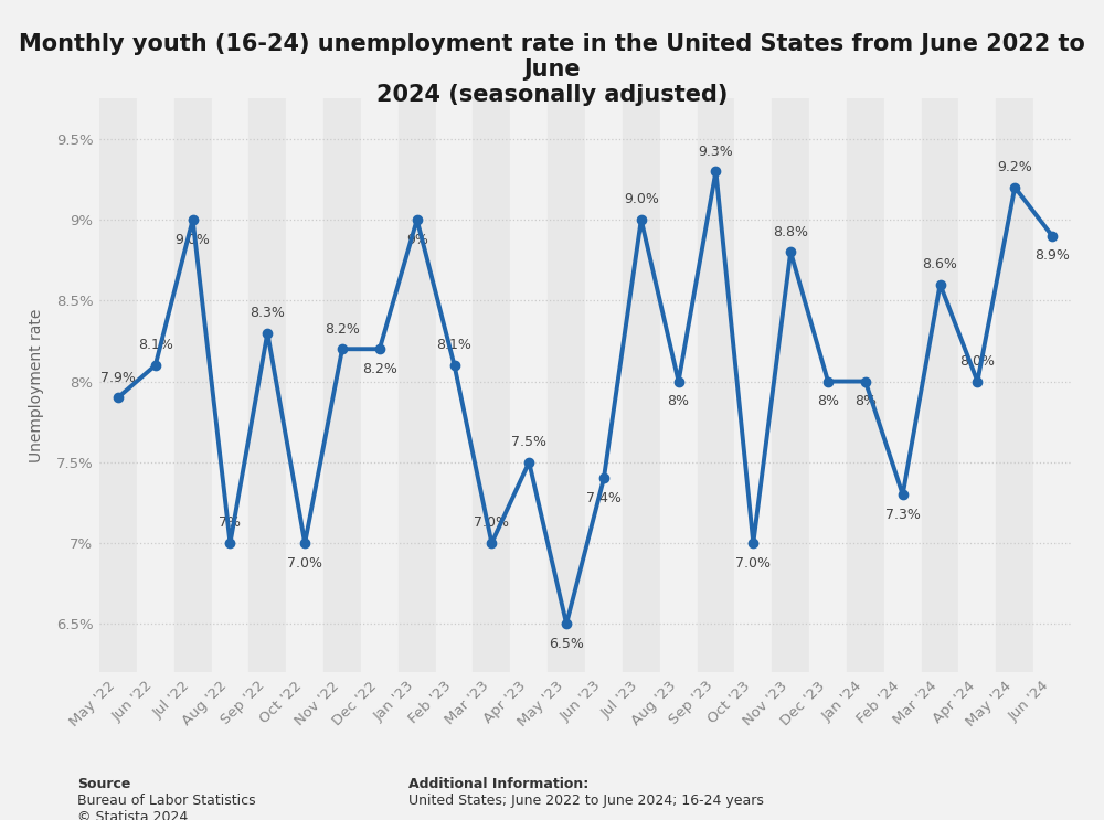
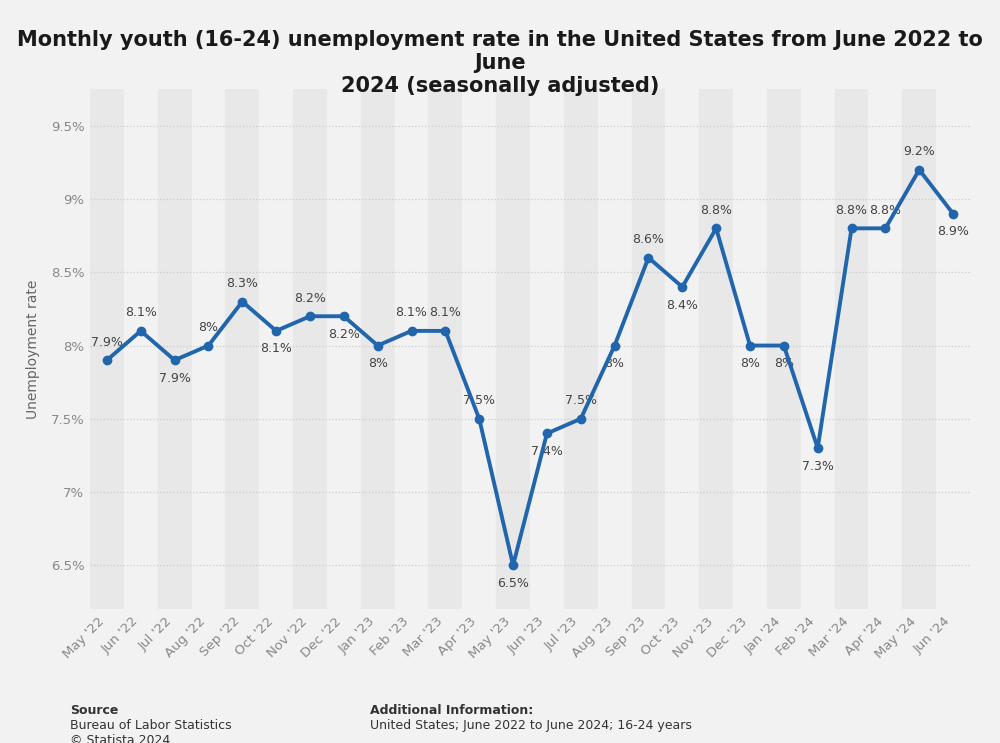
Jul '22: 9% -> 8%
Aug '22: 7% -> 8%
Oct '22: 7.0% -> 8.1%
Jan '23: 9% -> 8%
Mar '23: 7.0% -> 8.1%
Jul '23: 9.0% -> 7.5%
Sep '23: 9.3% -> 8.6%
Oct '23: 7.0% -> 8.4%
Mar '24: 8.6% -> 8.8%
Apr '24: 8.0% -> 8.8%
